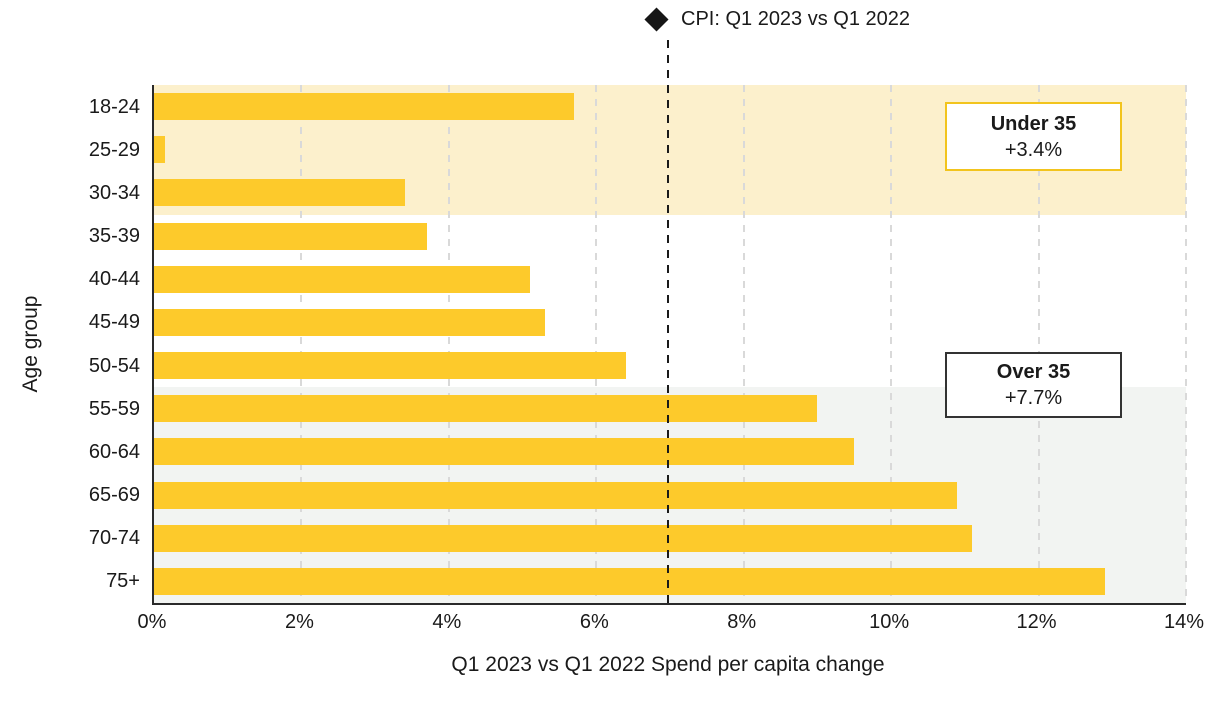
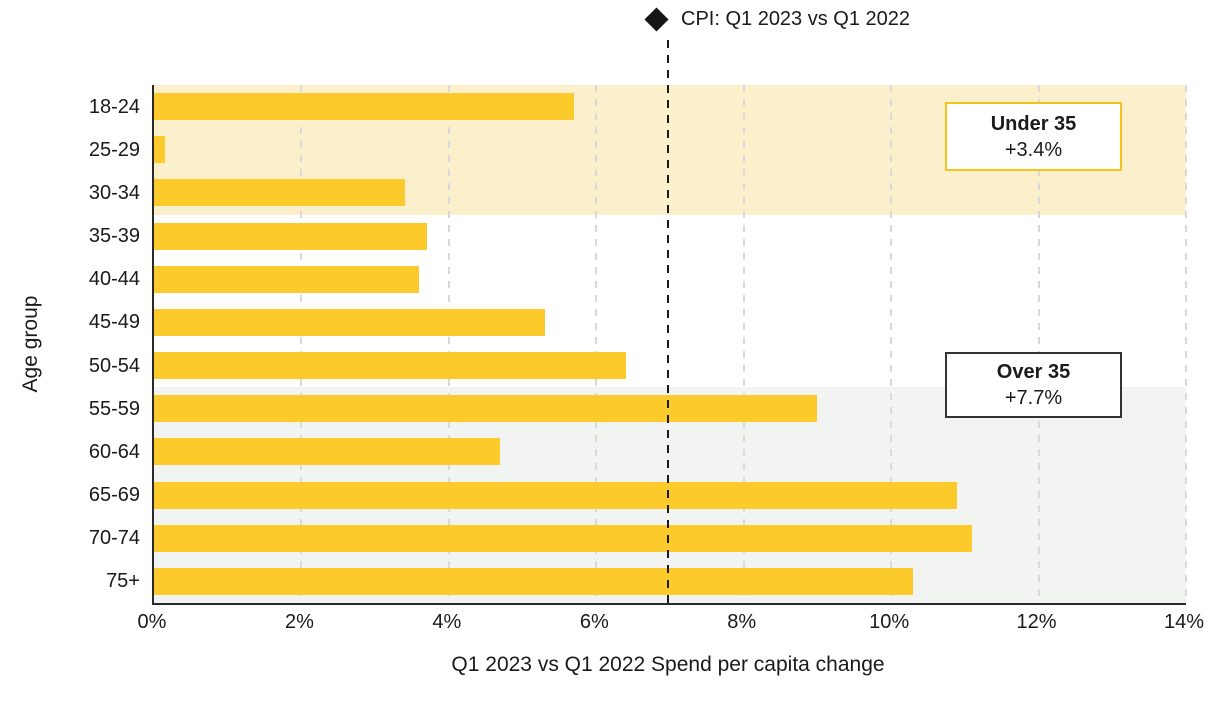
40-44: 5.1% -> 3.6%
60-64: 9.5% -> 4.7%
75+: 12.9% -> 10.3%
